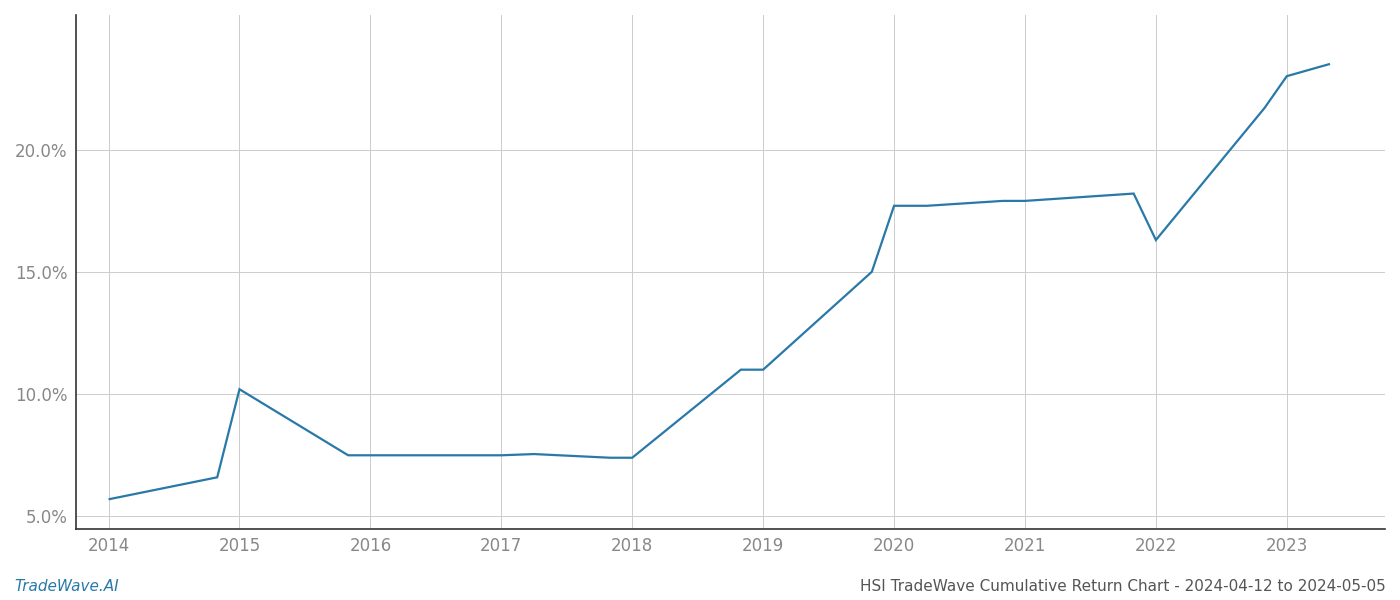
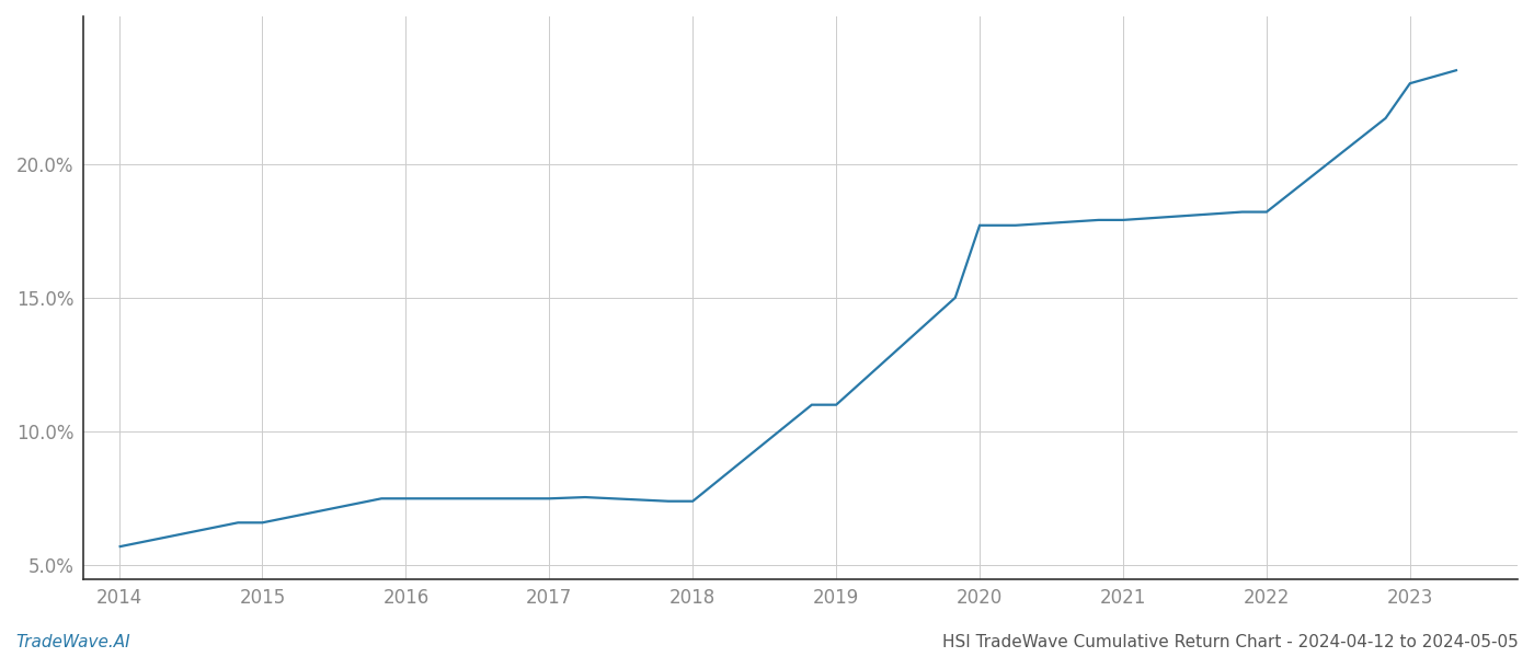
2015: 10.20% -> 6.60%
2022: 16.30% -> 18.20%
